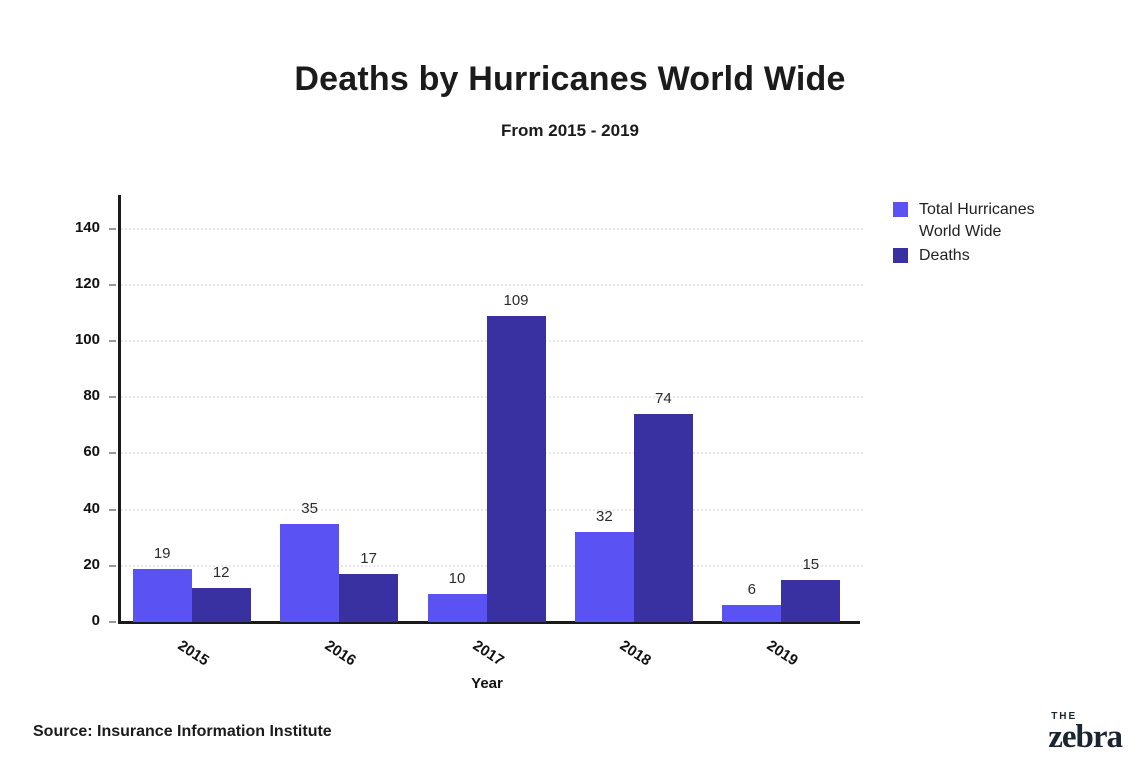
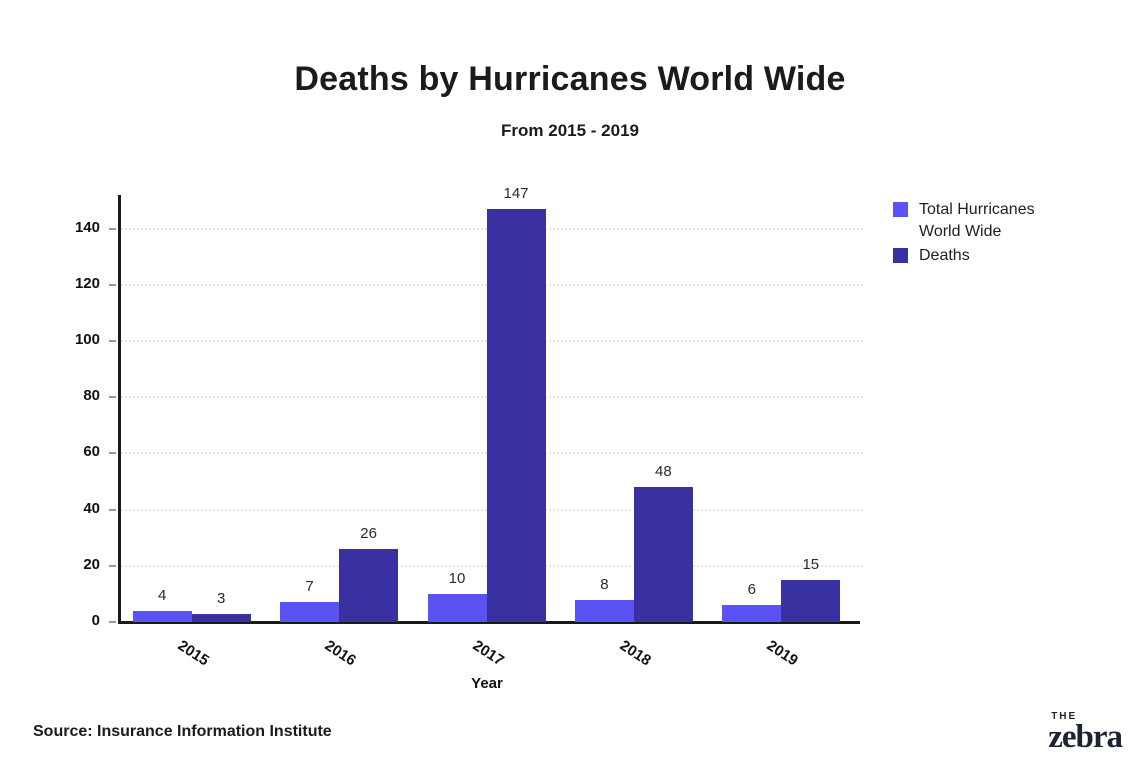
Total Hurricanes World Wide/2015: 19 -> 4
Deaths/2015: 12 -> 3
Total Hurricanes World Wide/2016: 35 -> 7
Deaths/2016: 17 -> 26
Deaths/2017: 109 -> 147
Total Hurricanes World Wide/2018: 32 -> 8
Deaths/2018: 74 -> 48
